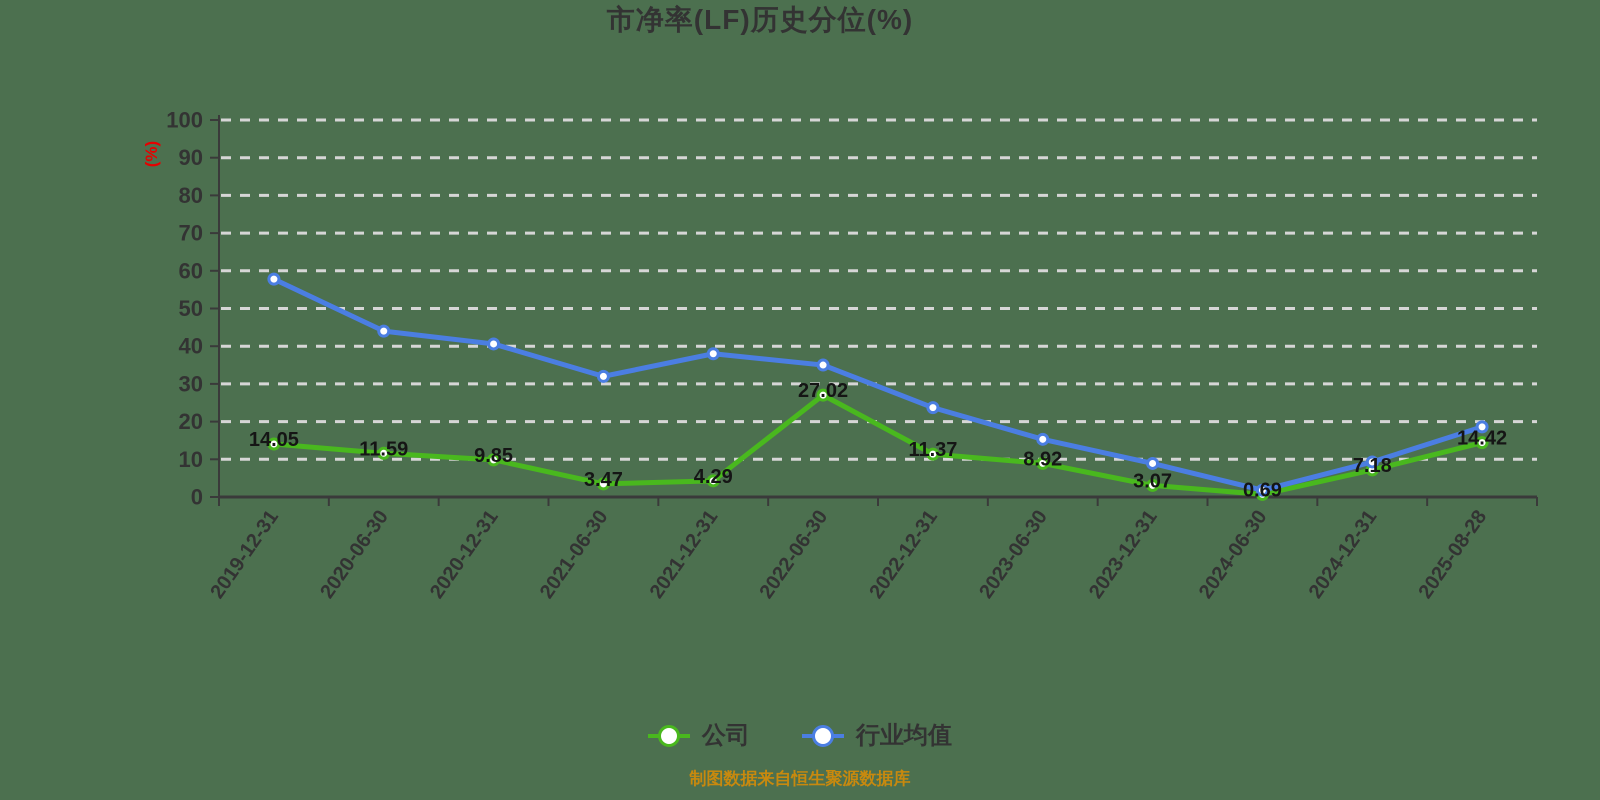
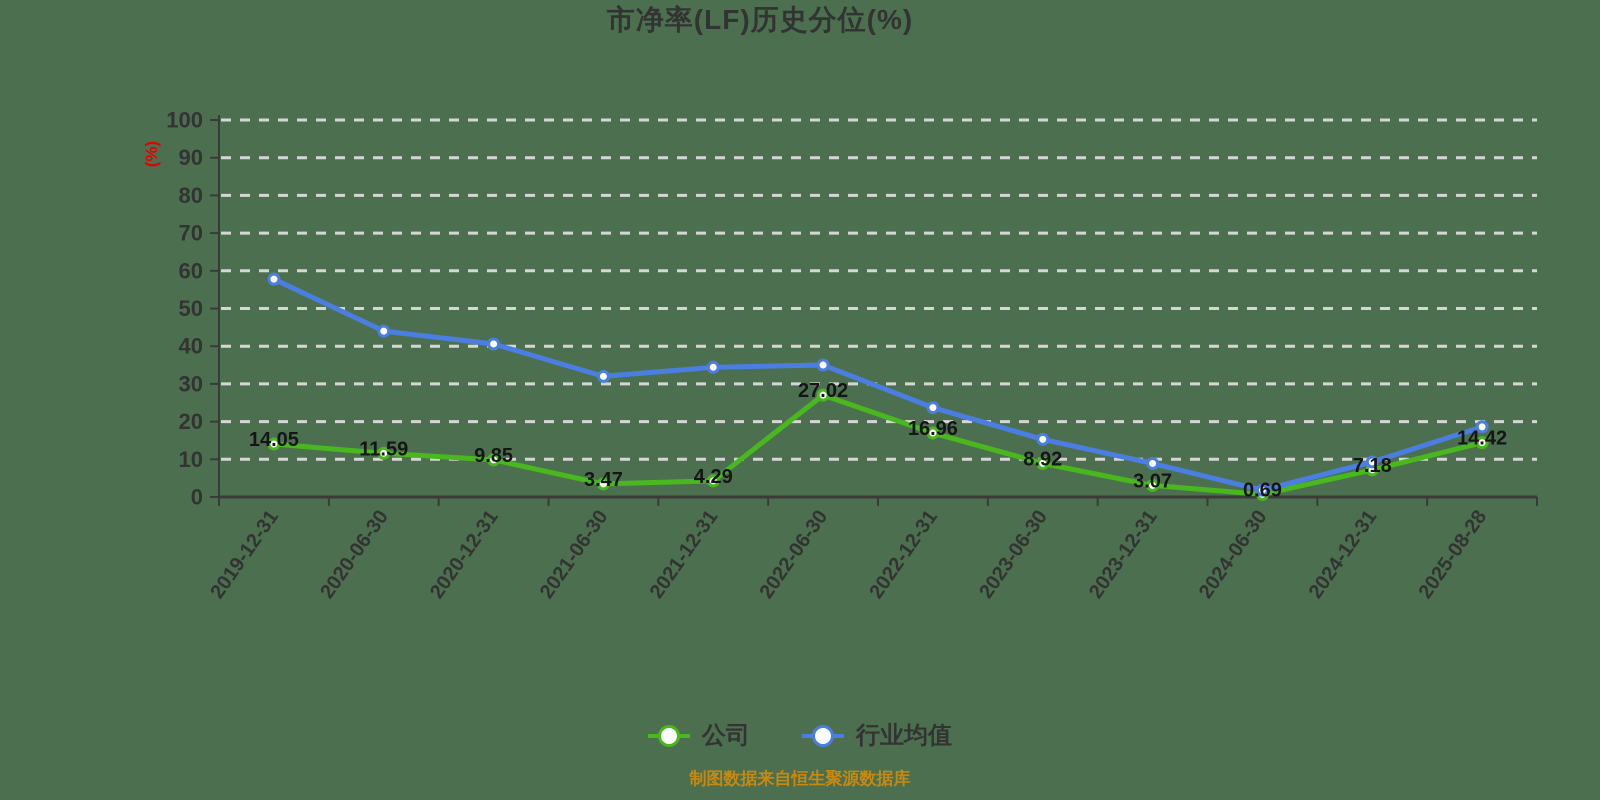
行业均值/2021-12-31: 38 -> 34
公司/2022-12-31: 11.37 -> 16.96
